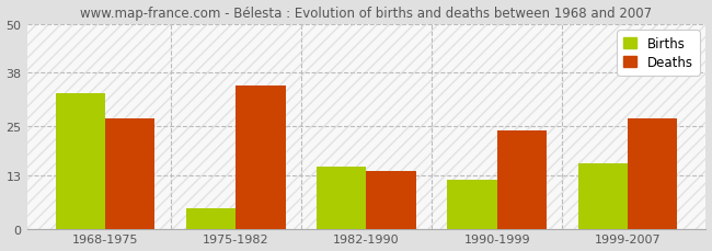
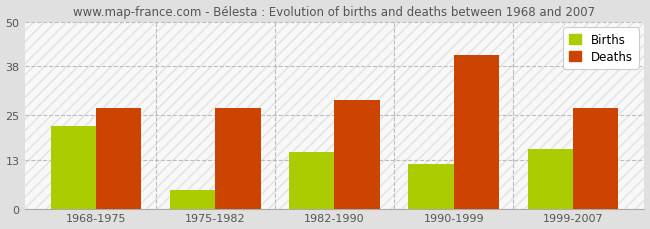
Births/1968-1975: 33 -> 22
Deaths/1975-1982: 35 -> 27
Deaths/1982-1990: 14 -> 29
Deaths/1990-1999: 24 -> 41
